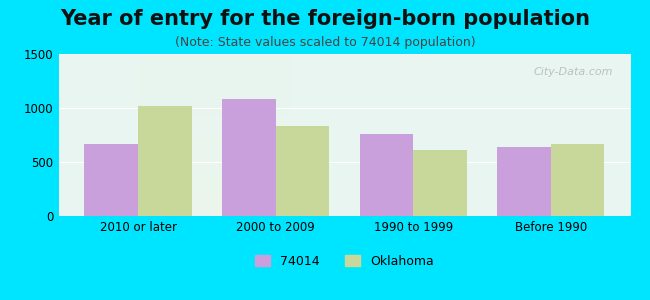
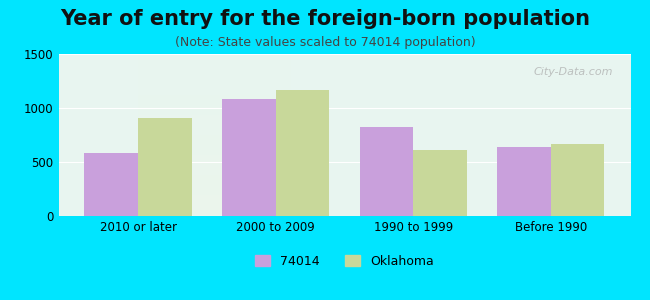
74014/2010 or later: 670 -> 580
Oklahoma/2010 or later: 1020 -> 910
Oklahoma/2000 to 2009: 830 -> 1170
74014/1990 to 1999: 760 -> 820
